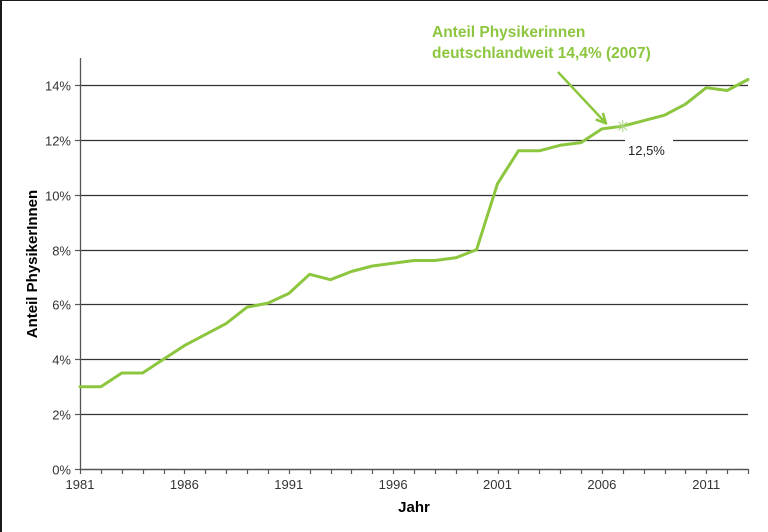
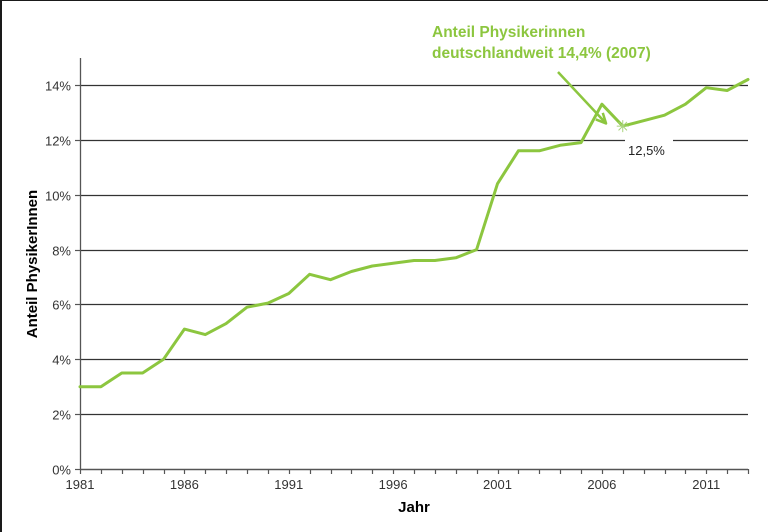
1986: 4.5% -> 5.1%
2006: 12.4% -> 13.3%
